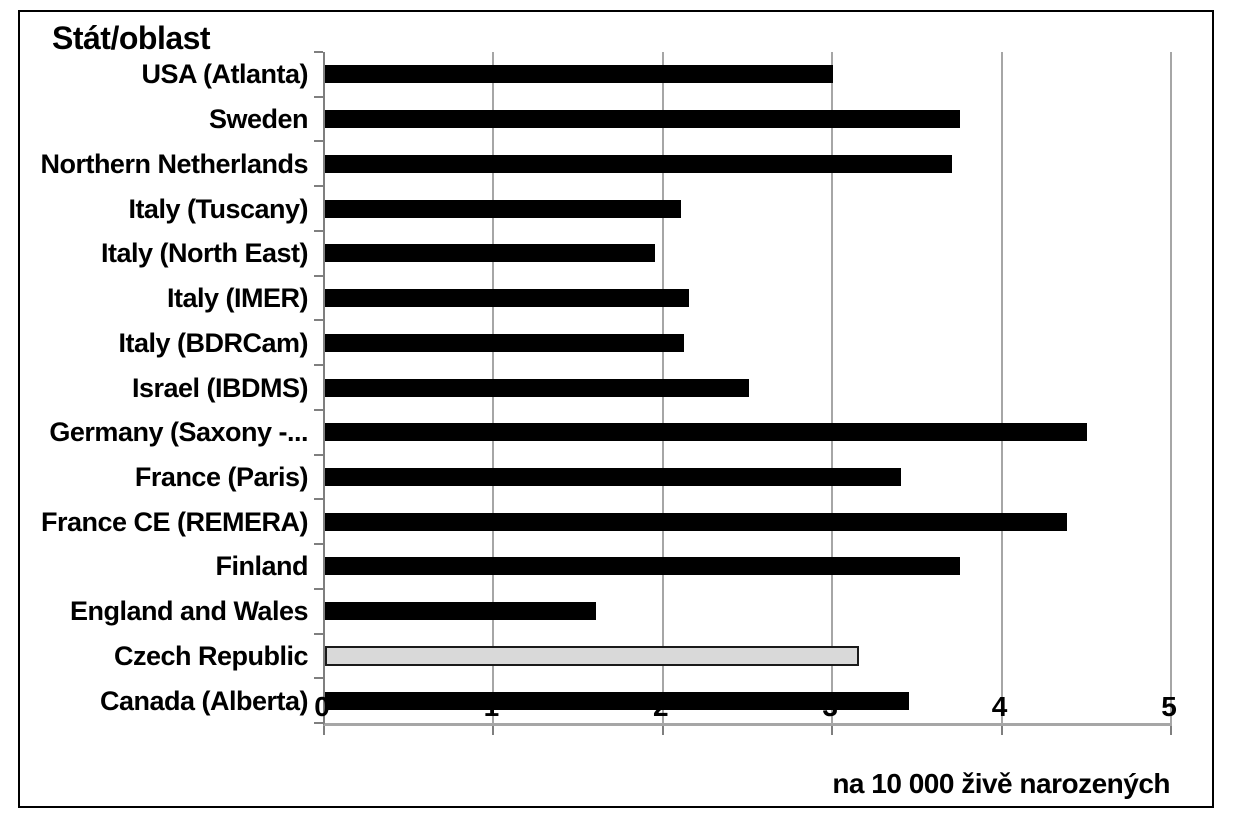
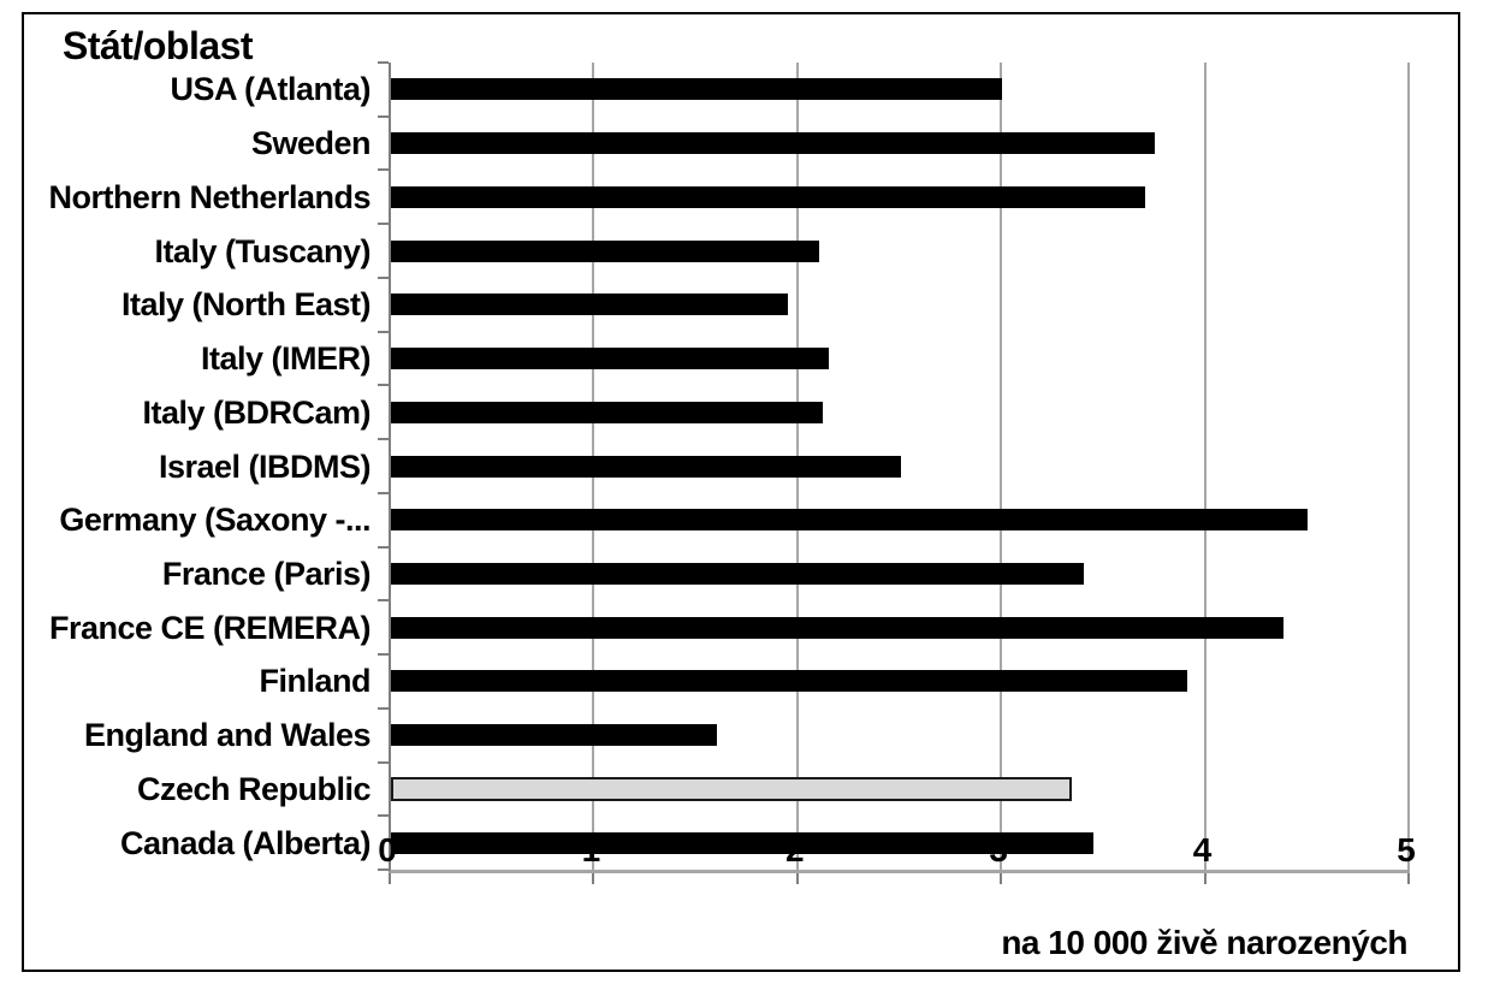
Finland: 3.75 -> 3.91
Czech Republic: 3.15 -> 3.34
